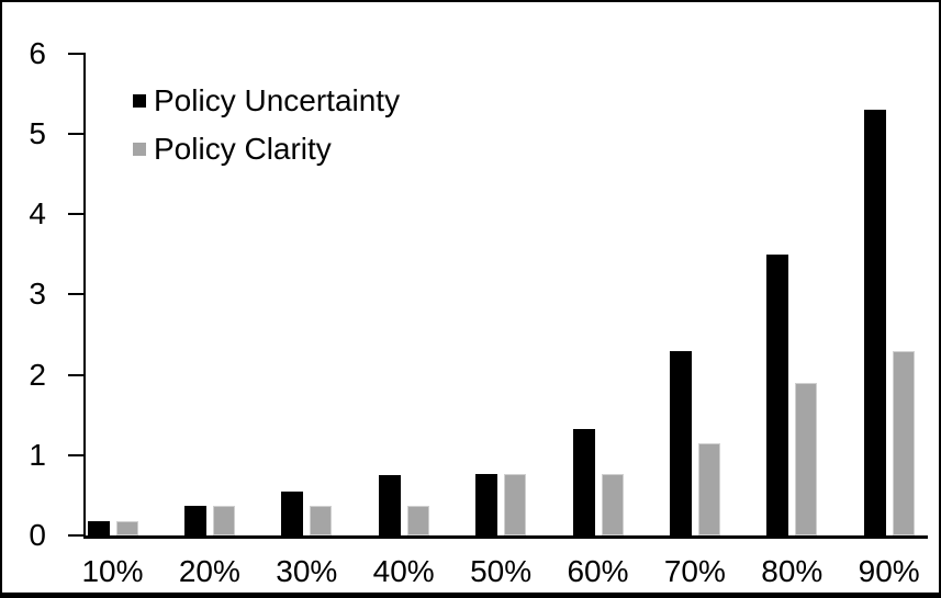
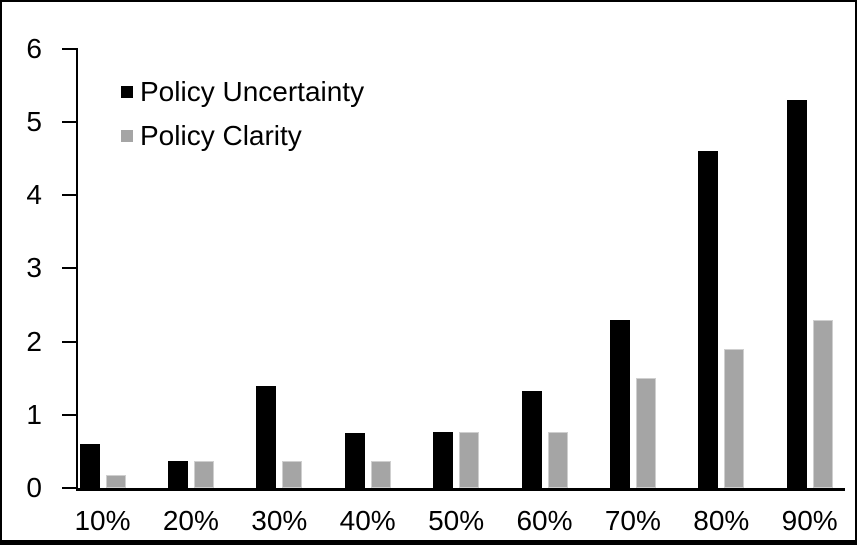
Policy Uncertainty/10%: 0.2 -> 0.6
Policy Uncertainty/30%: 0.6 -> 1.4
Policy Clarity/70%: 1.1 -> 1.5
Policy Uncertainty/80%: 3.5 -> 4.6
